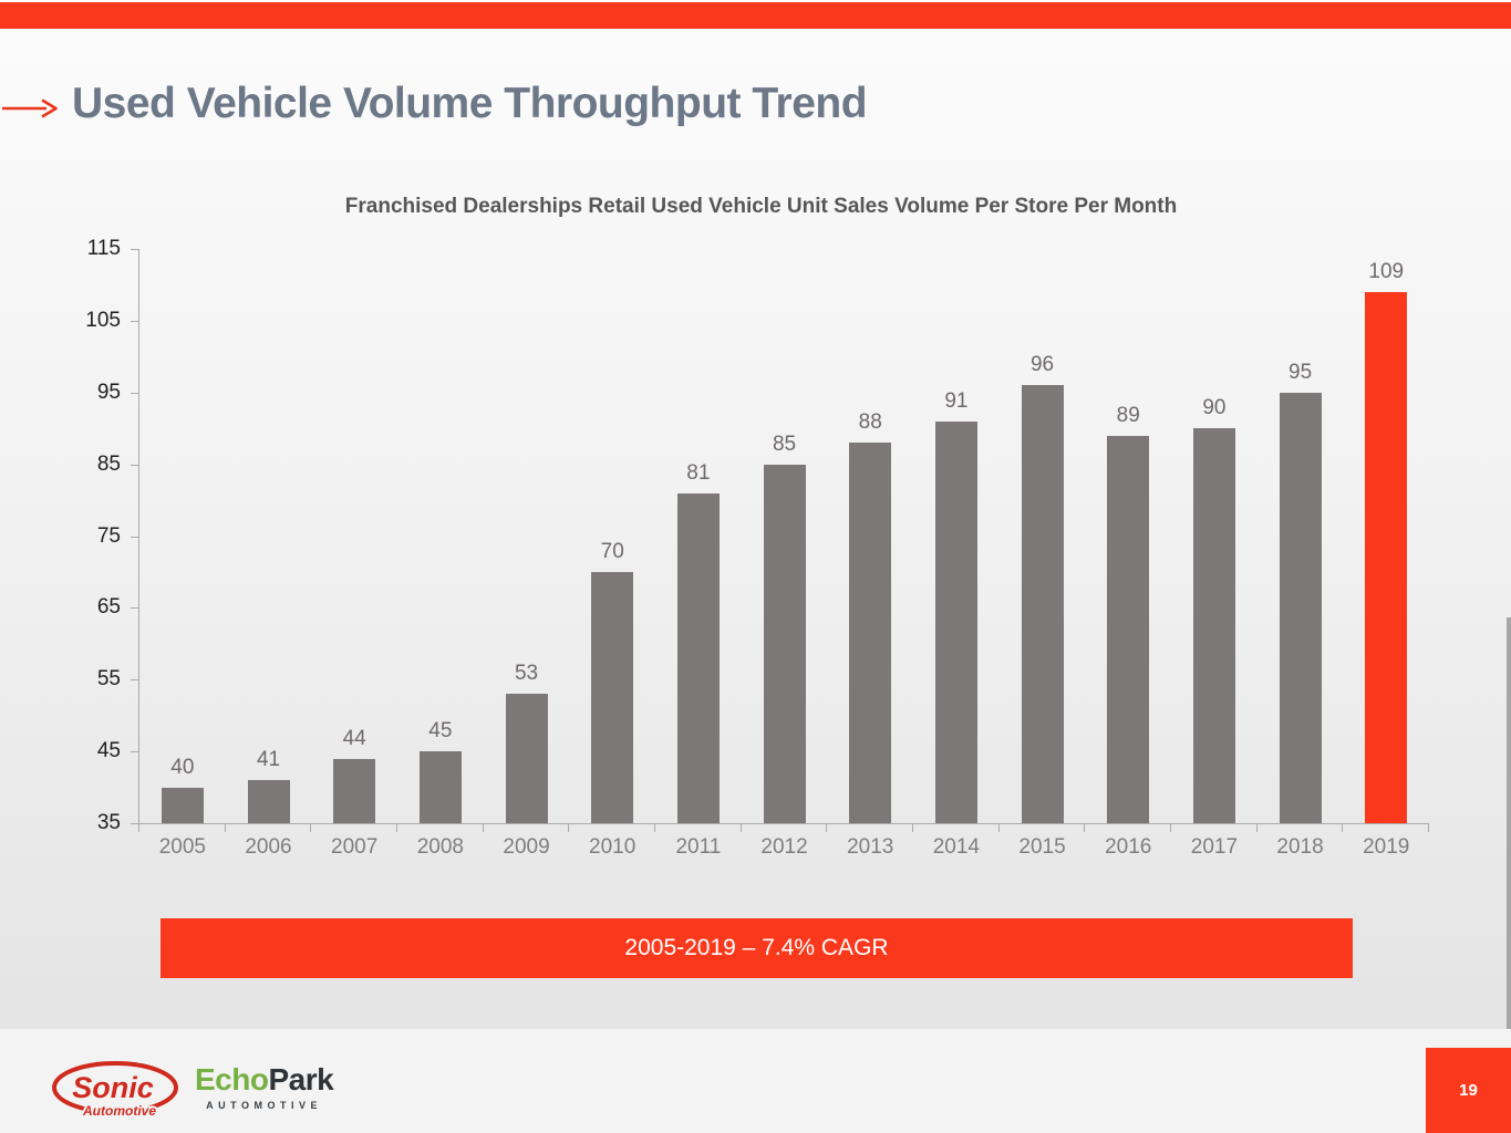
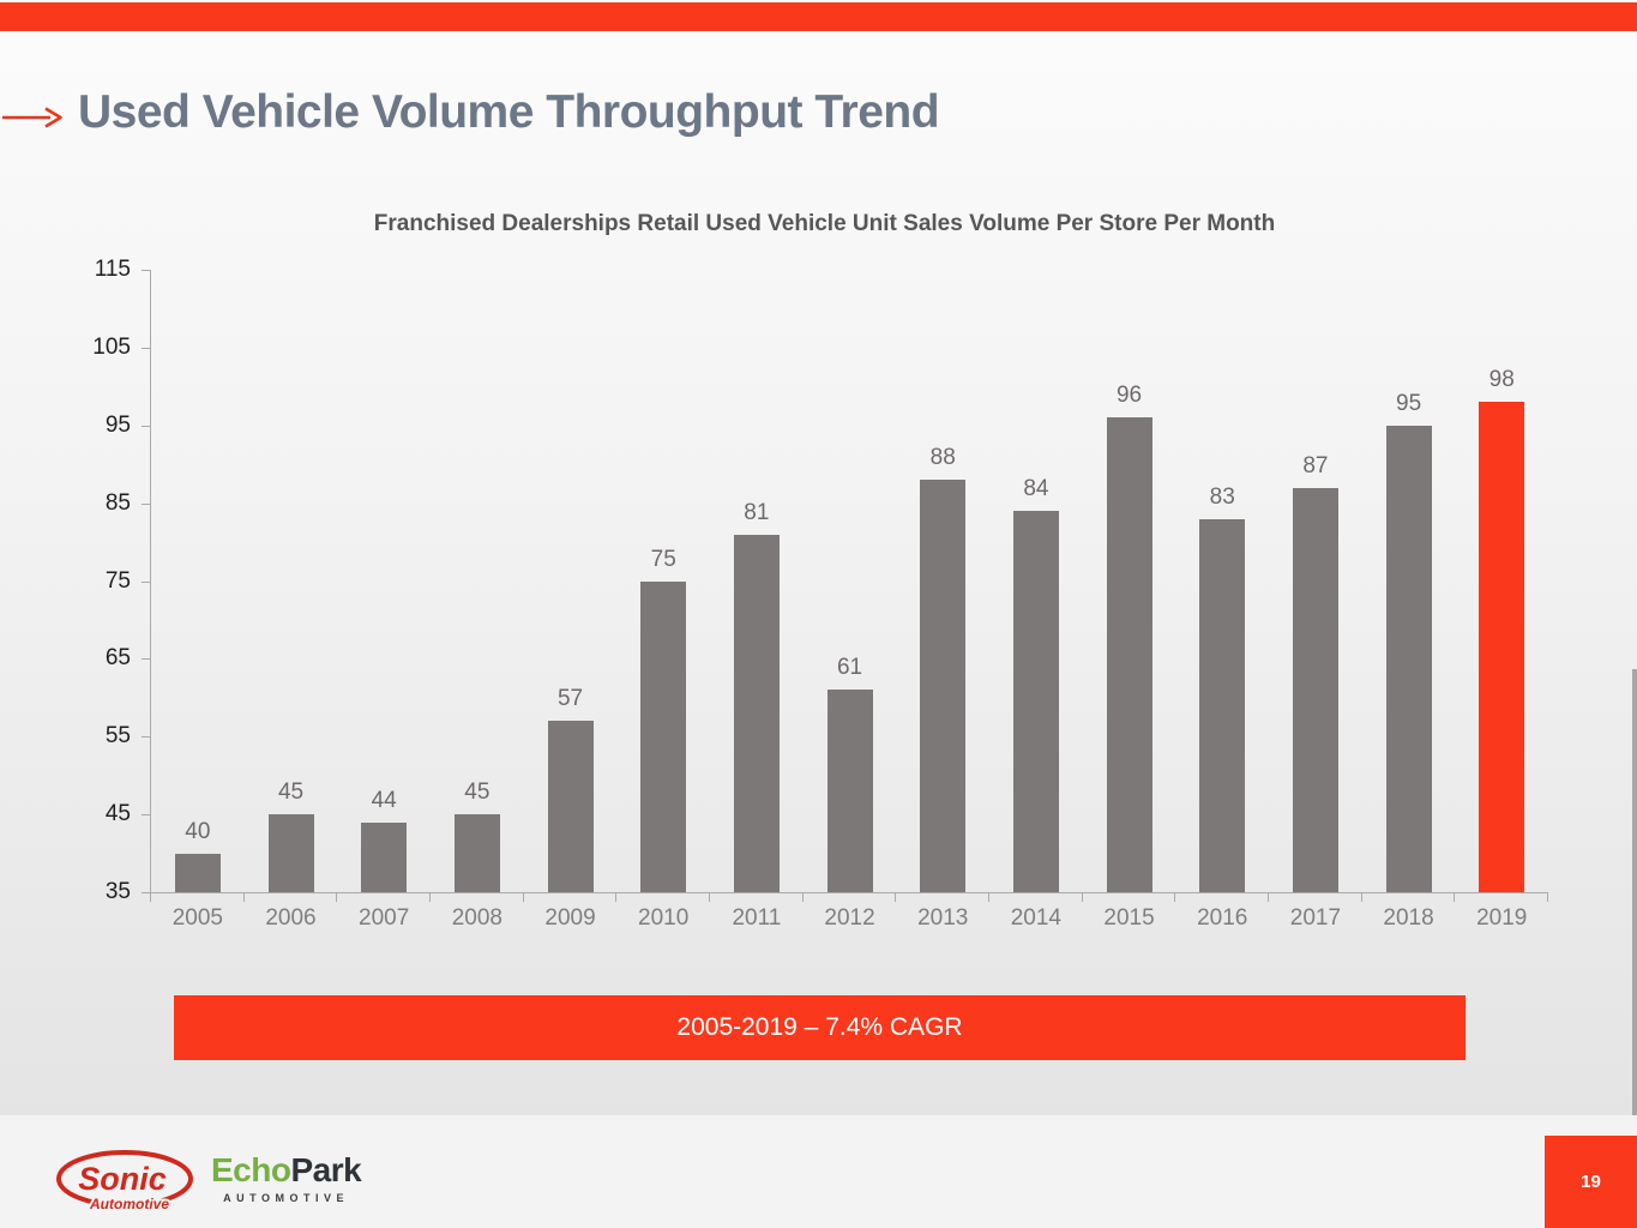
2006: 41 -> 45
2009: 53 -> 57
2010: 70 -> 75
2012: 85 -> 61
2014: 91 -> 84
2016: 89 -> 83
2017: 90 -> 87
2019: 109 -> 98
